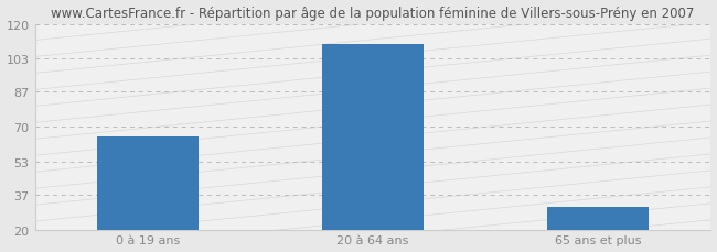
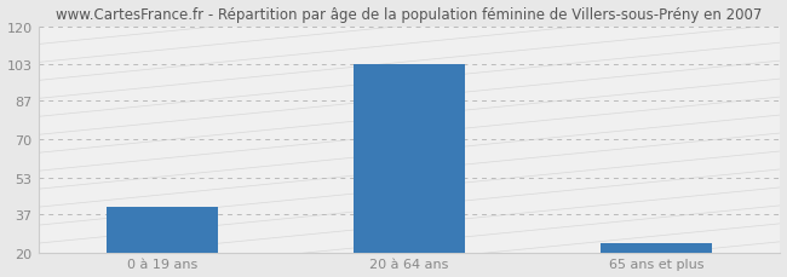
0 à 19 ans: 65 -> 40
20 à 64 ans: 110 -> 103
65 ans et plus: 31 -> 24
